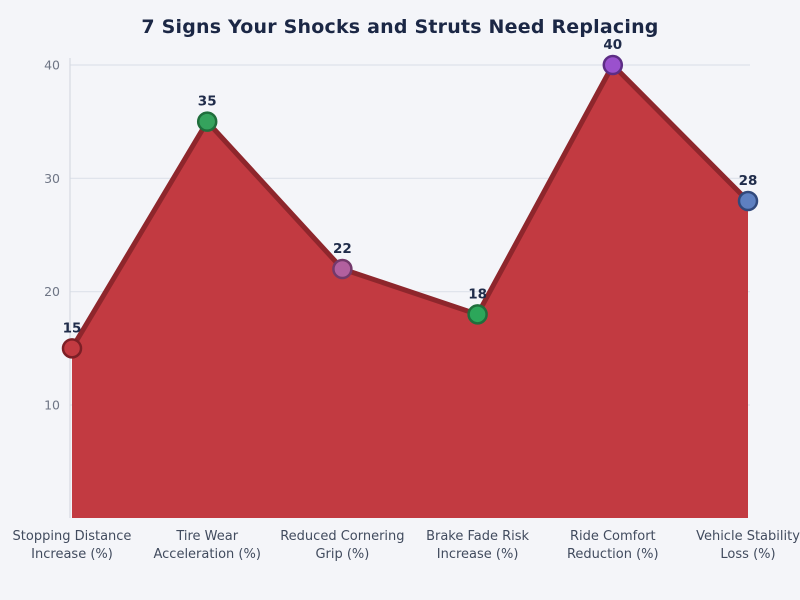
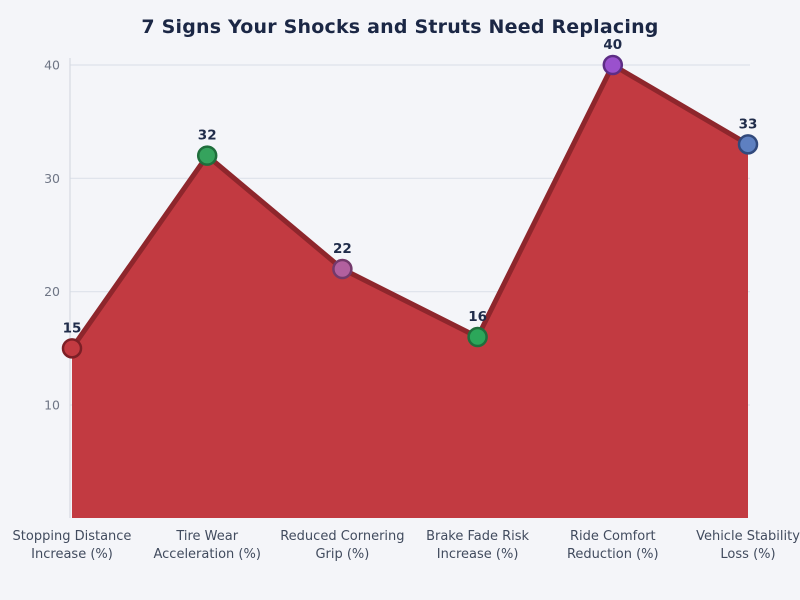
Tire Wear Acceleration (%): 35 -> 32
Brake Fade Risk Increase (%): 18 -> 16
Vehicle Stability Loss (%): 28 -> 33
